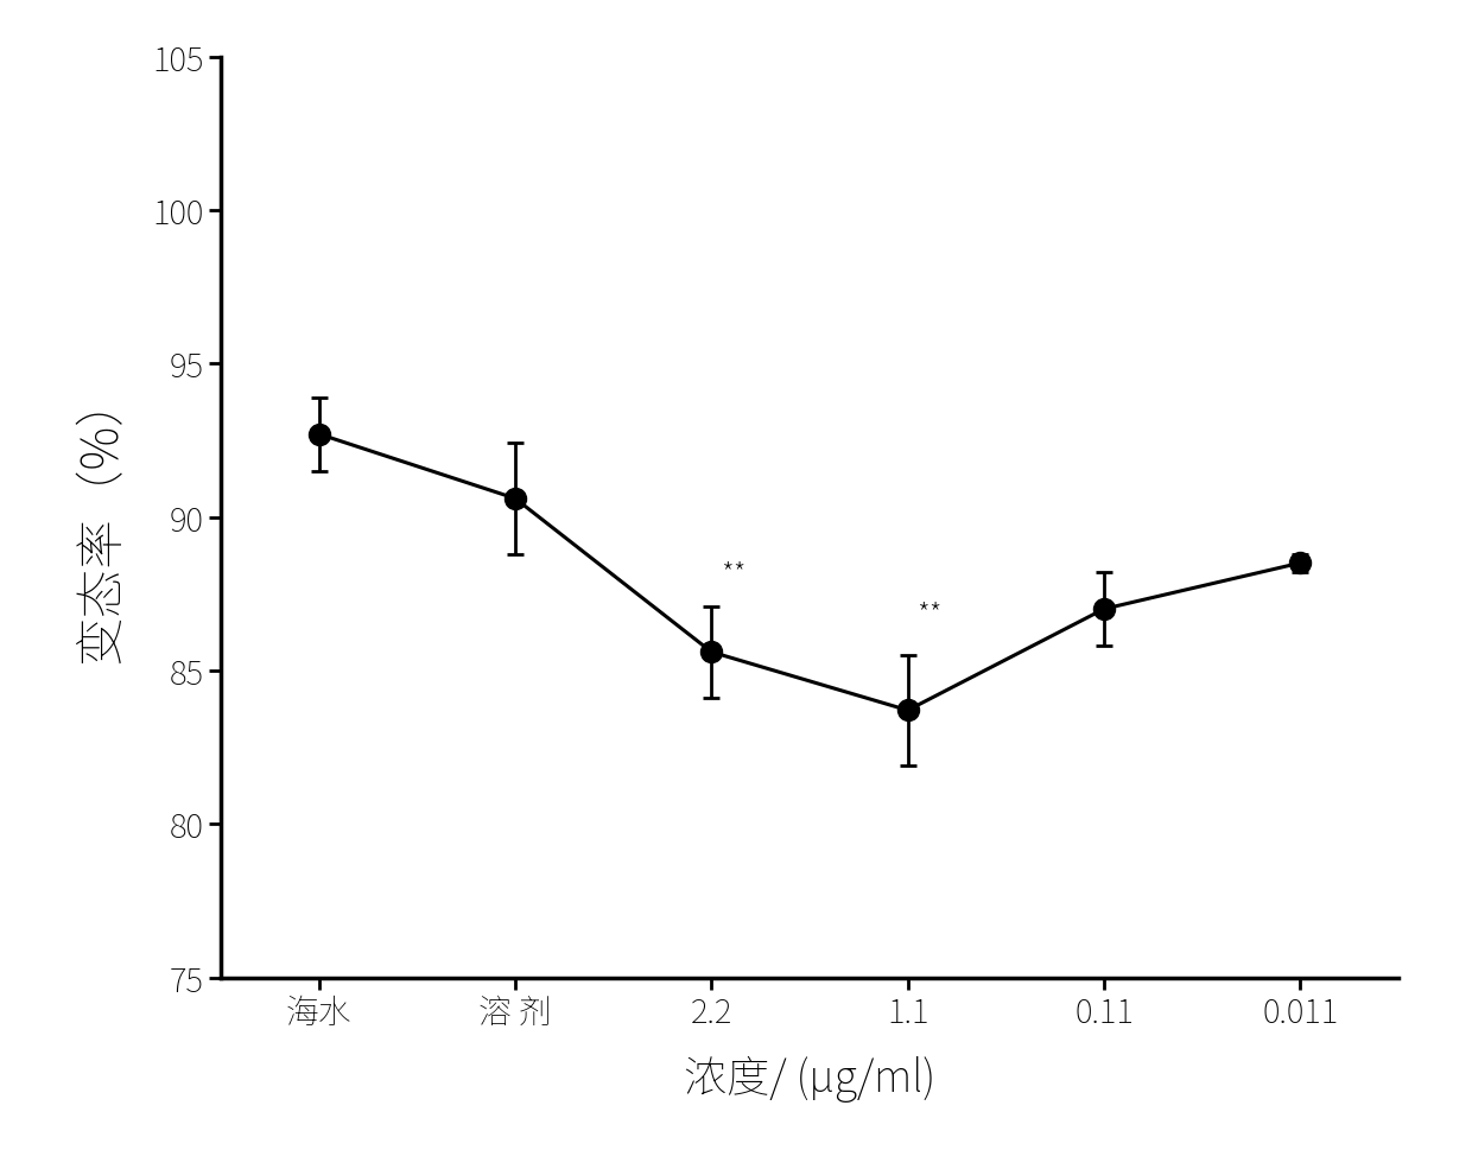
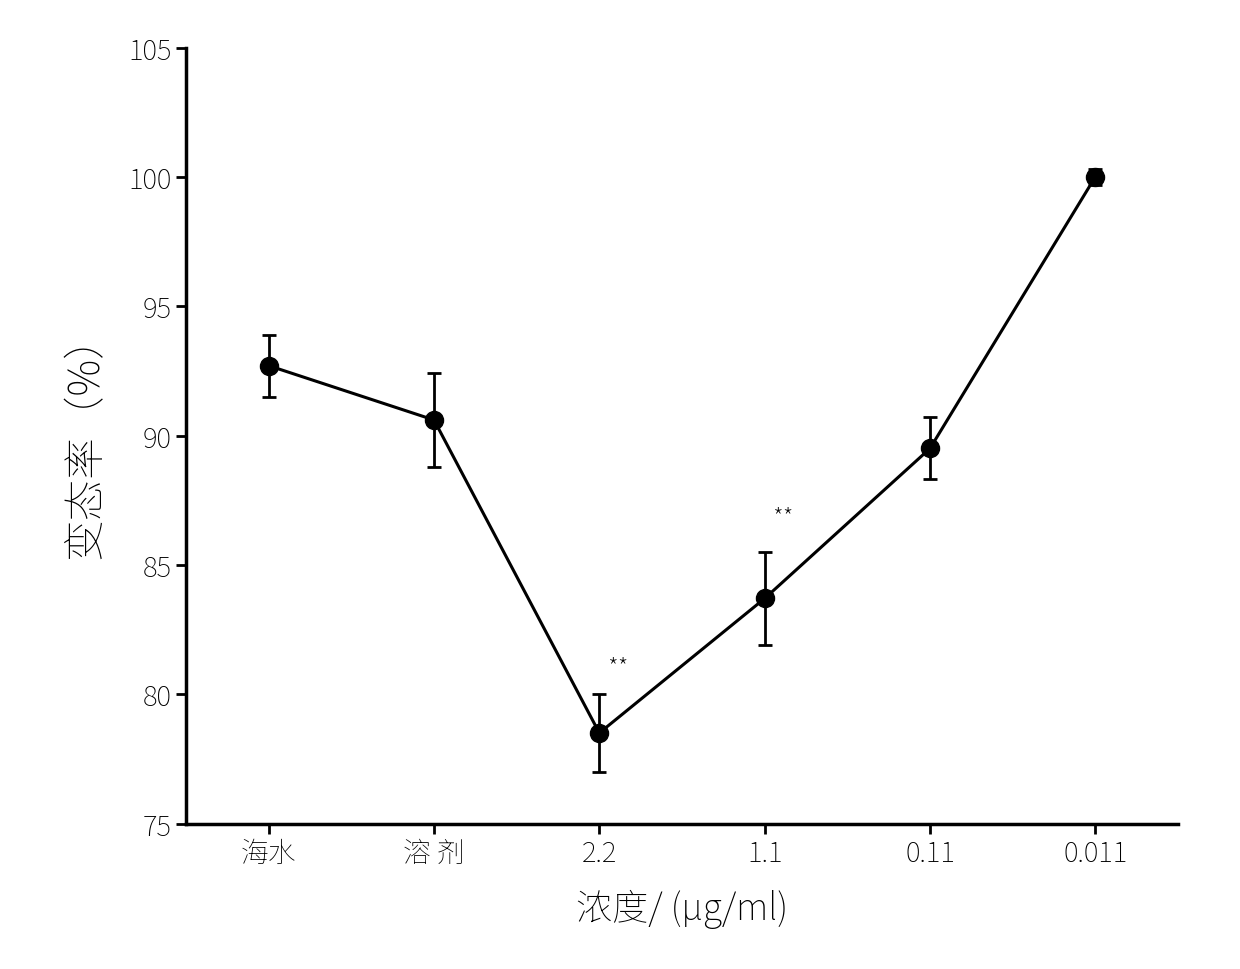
2.2: 85.6 -> 78.5
0.11: 87.0 -> 89.5
0.011: 88.5 -> 100.0
